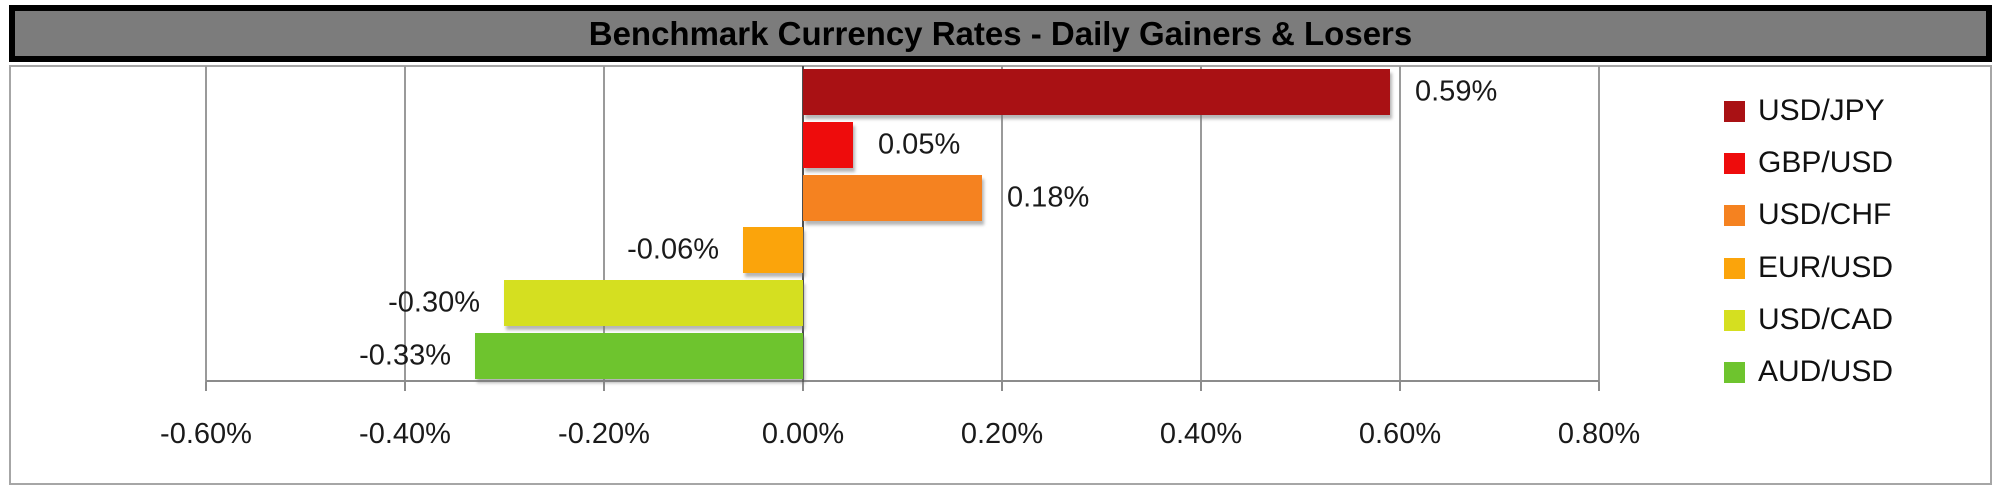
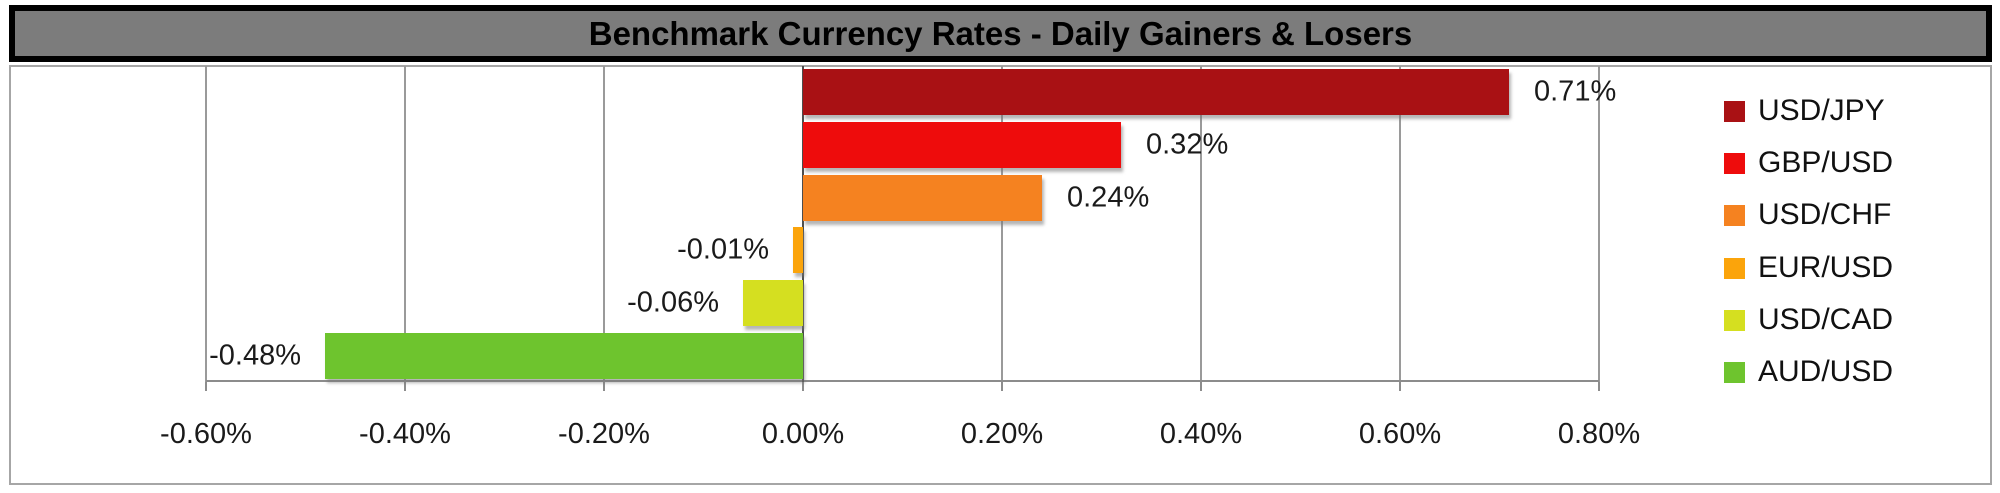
USD/JPY: 0.59% -> 0.71%
GBP/USD: 0.05% -> 0.32%
USD/CHF: 0.18% -> 0.24%
EUR/USD: -0.06% -> -0.01%
USD/CAD: -0.30% -> -0.06%
AUD/USD: -0.33% -> -0.48%
